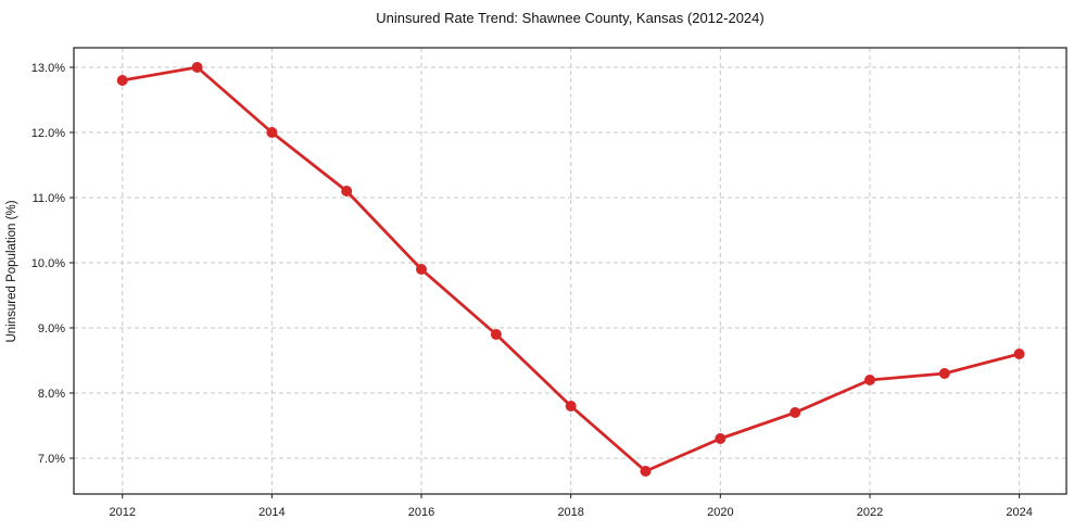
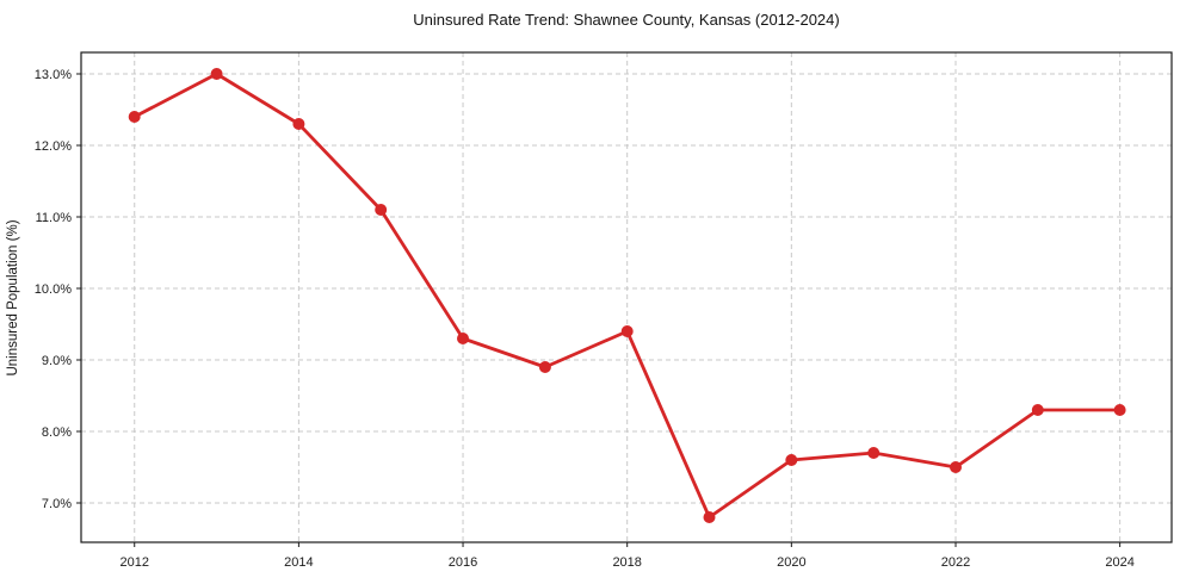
2012: 12.8% -> 12.4%
2014: 12.0% -> 12.3%
2016: 9.9% -> 9.3%
2018: 7.8% -> 9.4%
2020: 7.3% -> 7.6%
2022: 8.2% -> 7.5%
2024: 8.6% -> 8.3%
